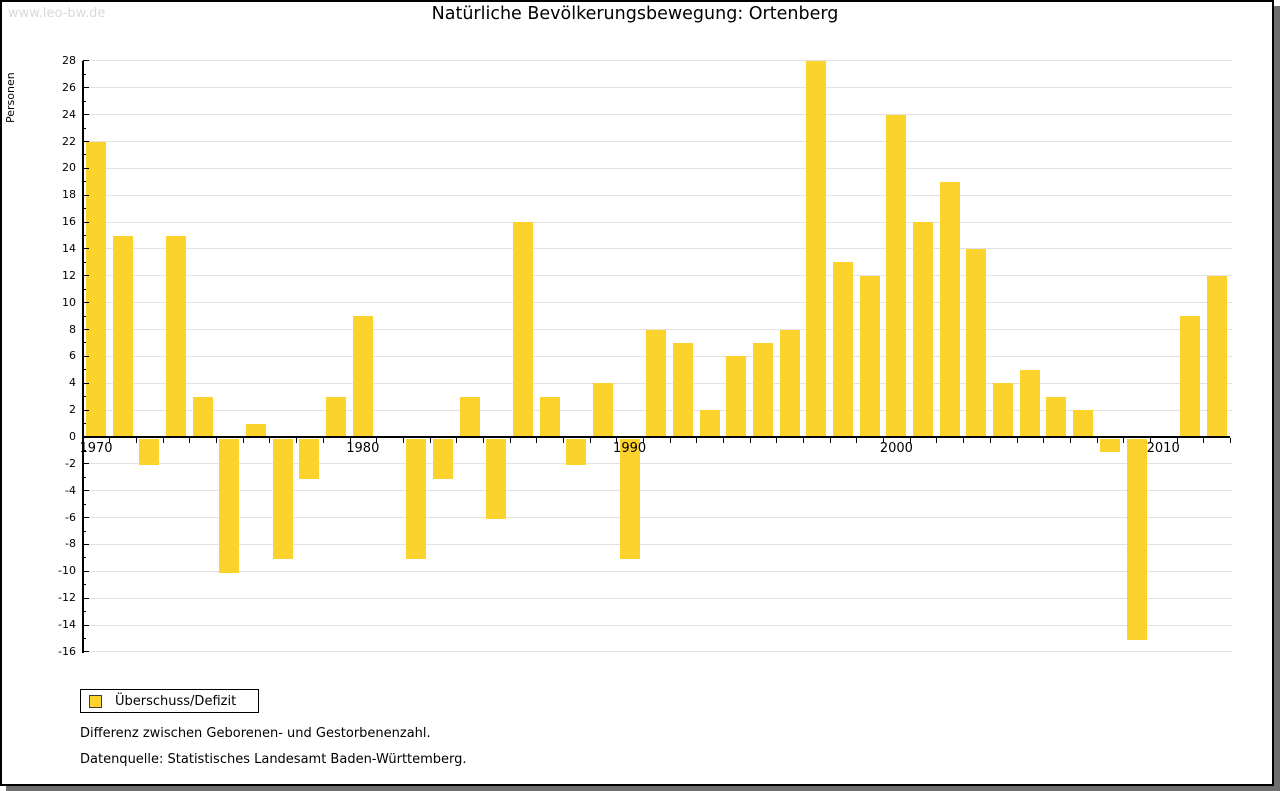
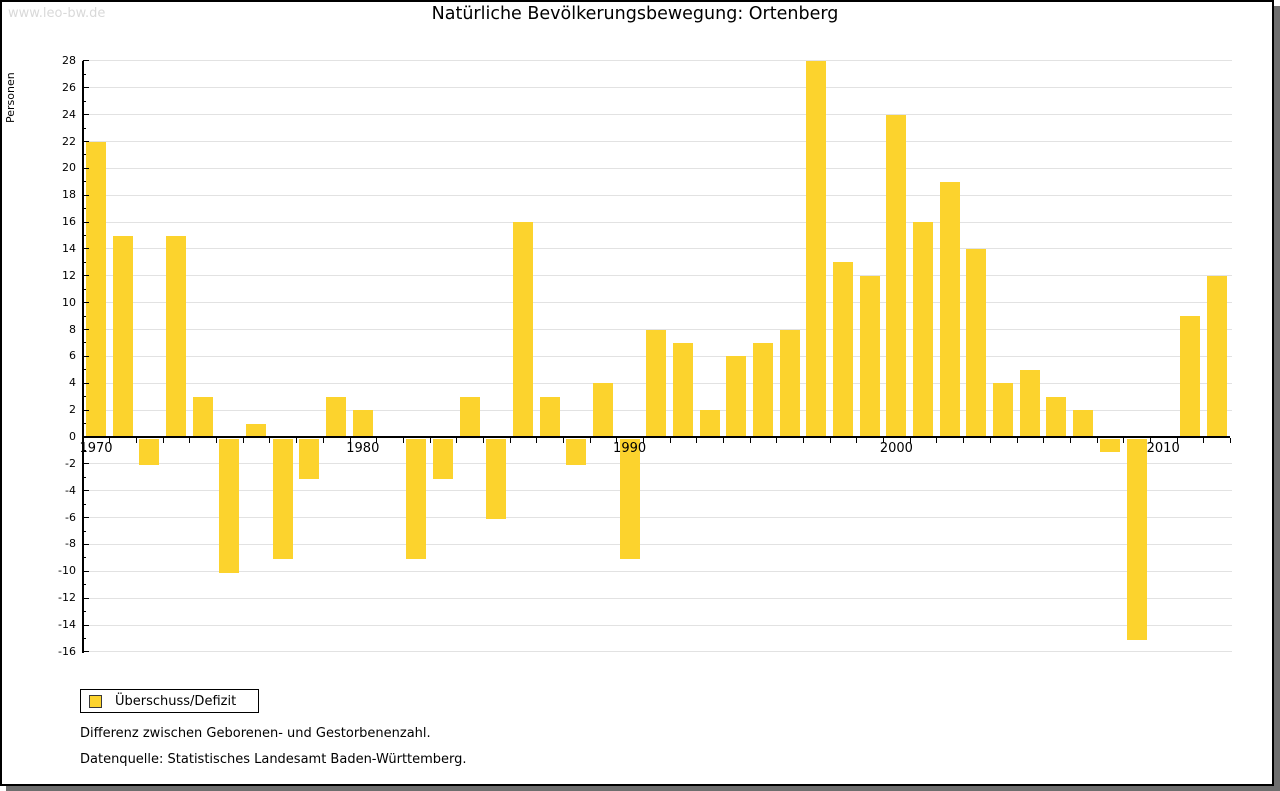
1980: 9 -> 2
